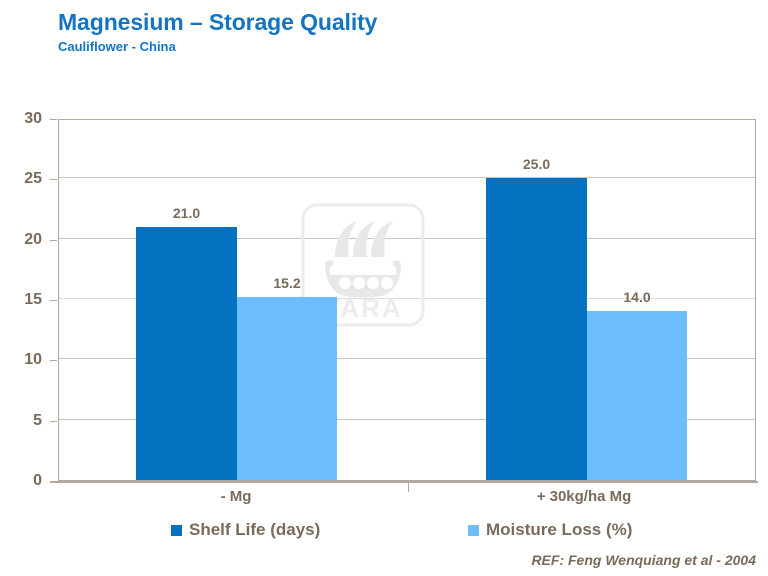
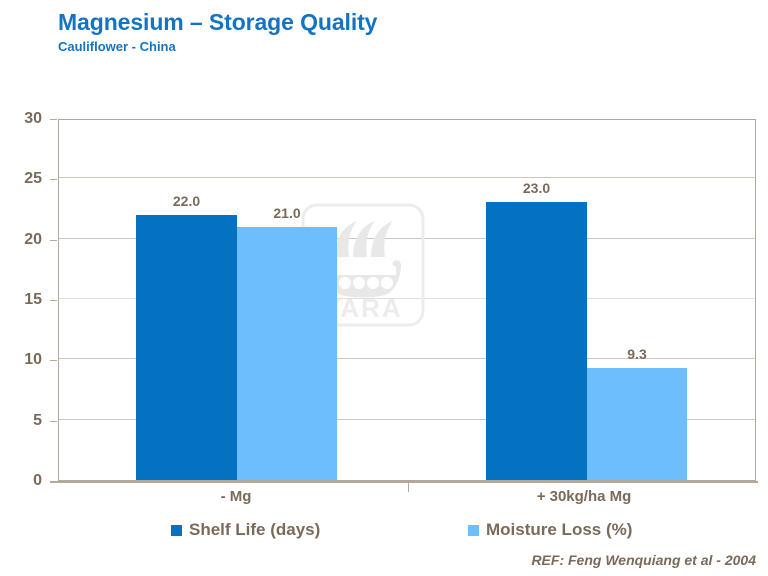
Shelf Life (days)/- Mg: 21.0 -> 22.0
Moisture Loss (%)/- Mg: 15.2 -> 21.0
Shelf Life (days)/+ 30kg/ha Mg: 25.0 -> 23.0
Moisture Loss (%)/+ 30kg/ha Mg: 14.0 -> 9.3
